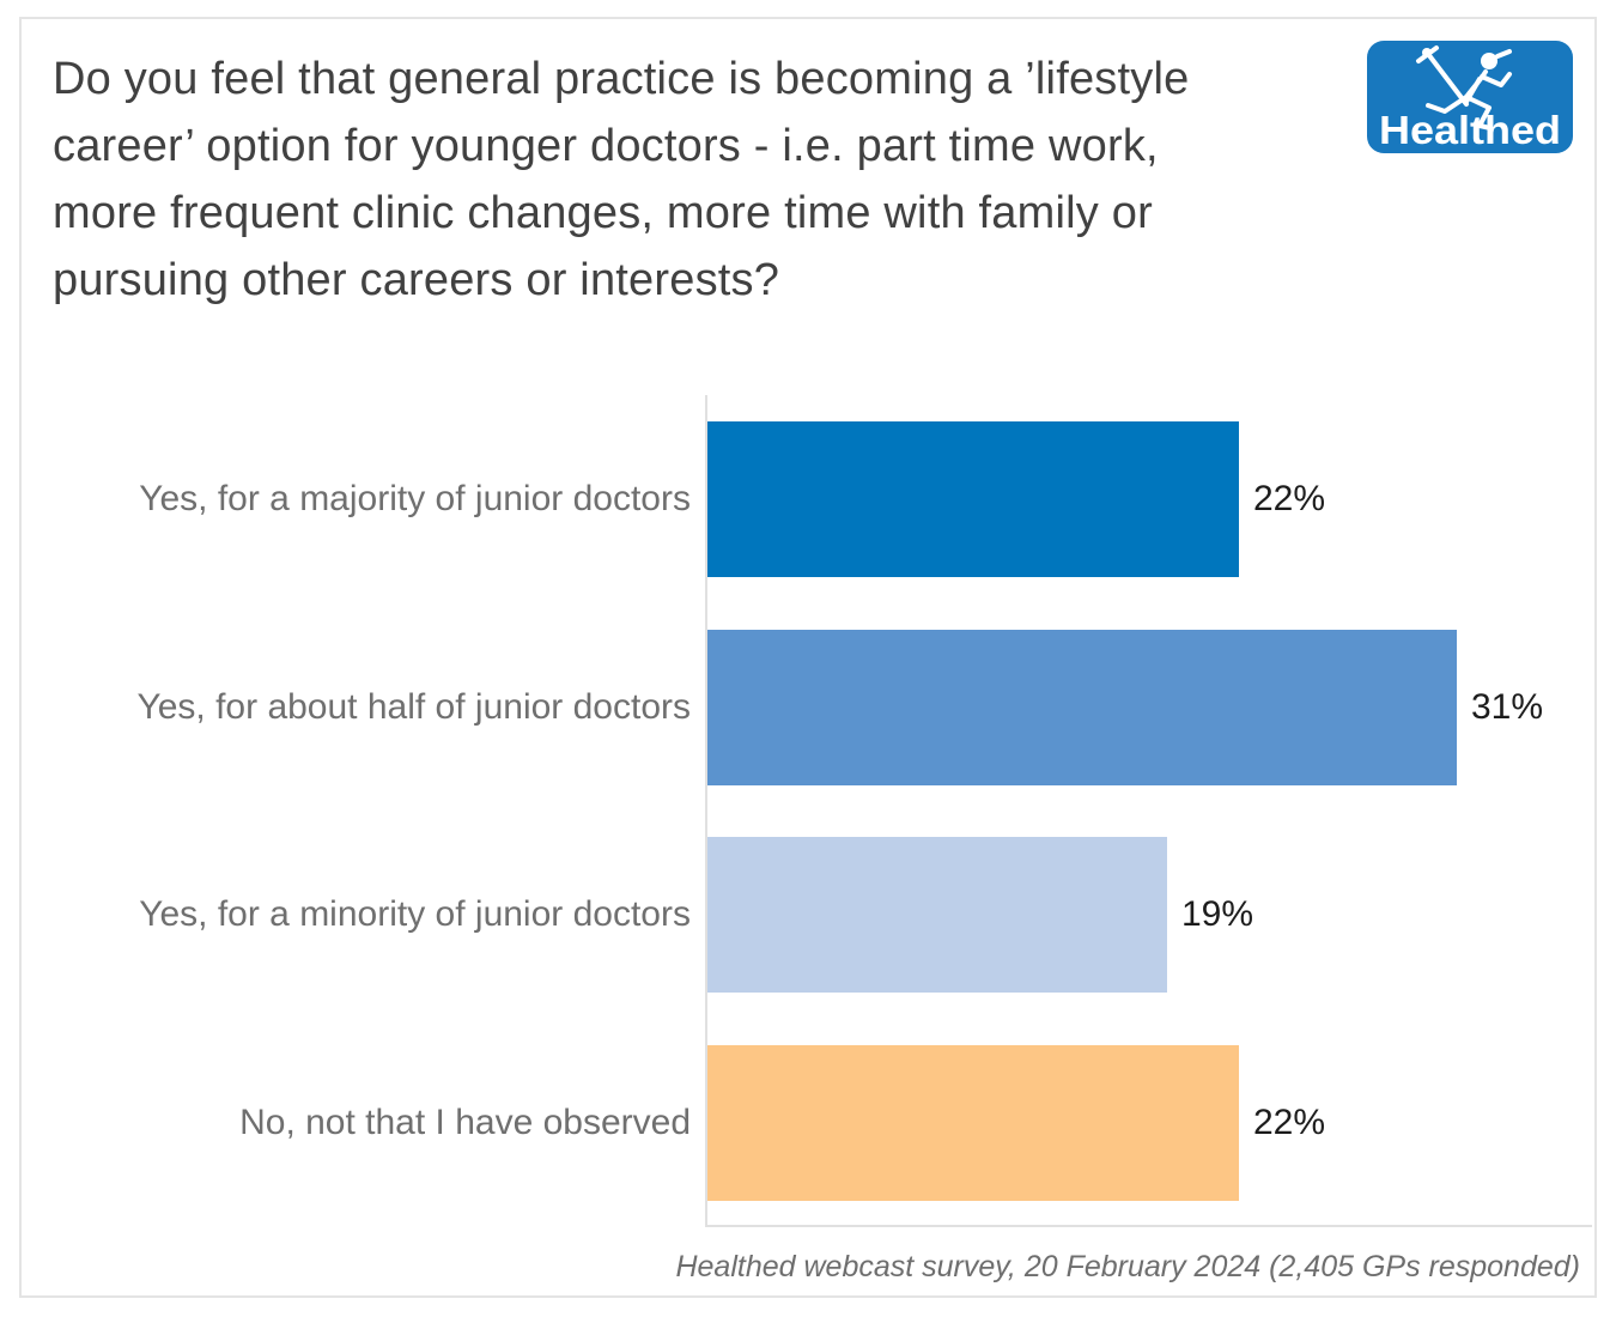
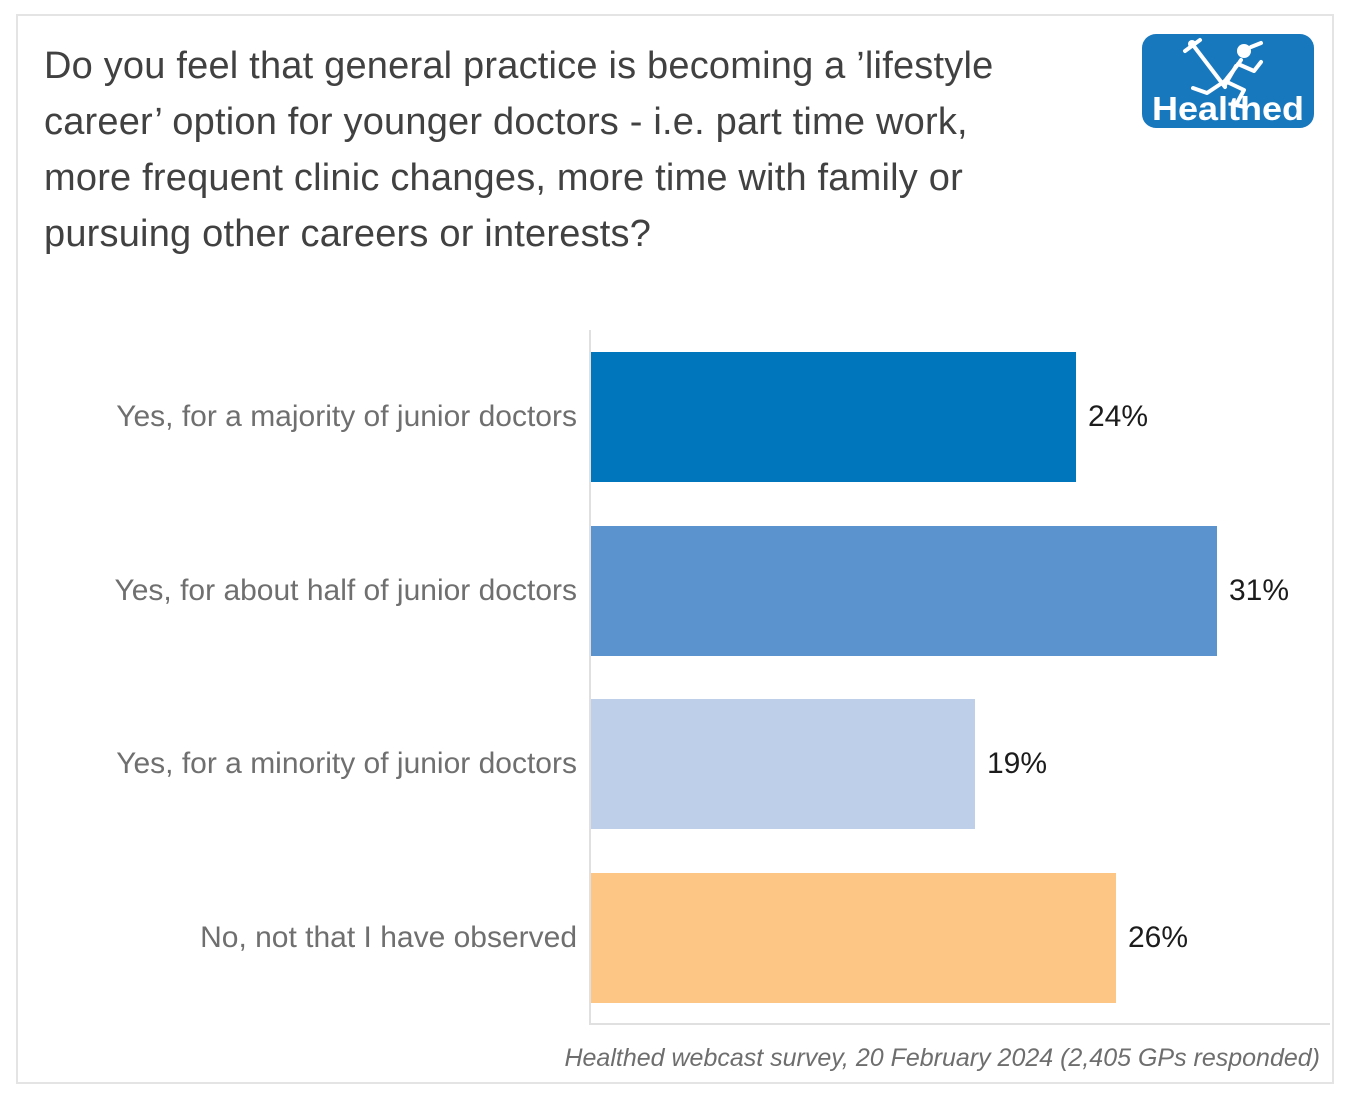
Yes, for a majority of junior doctors: 22% -> 24%
No, not that I have observed: 22% -> 26%
